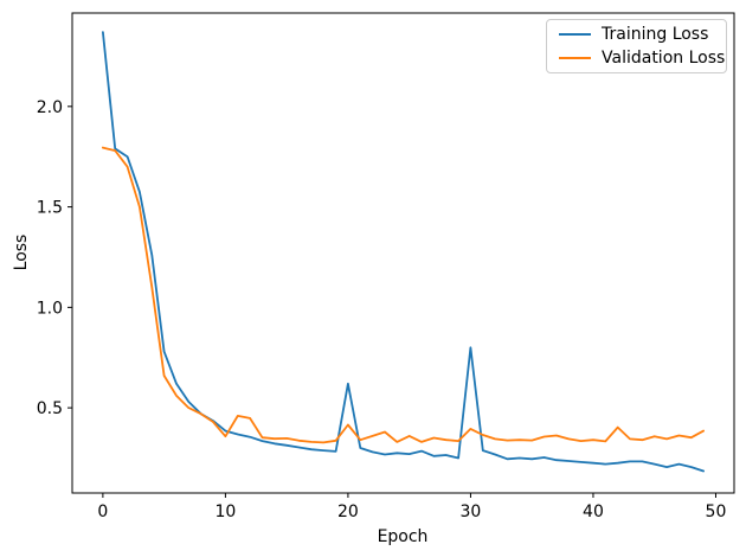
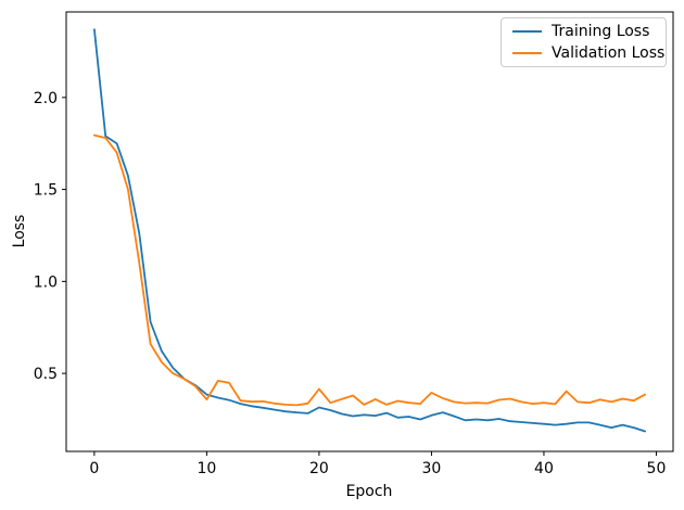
Training Loss/20: 0.62 -> 0.32
Training Loss/30: 0.80 -> 0.27
